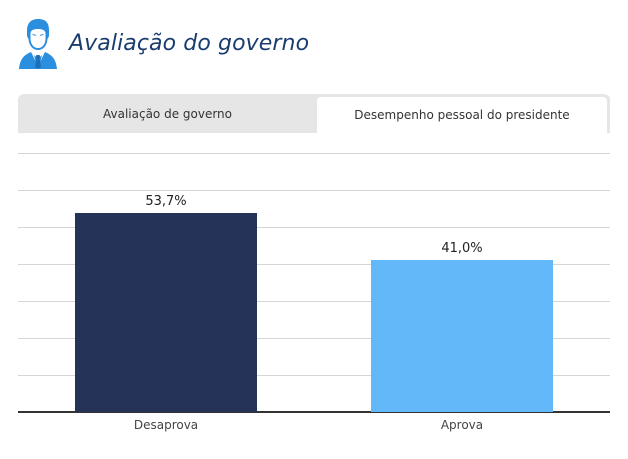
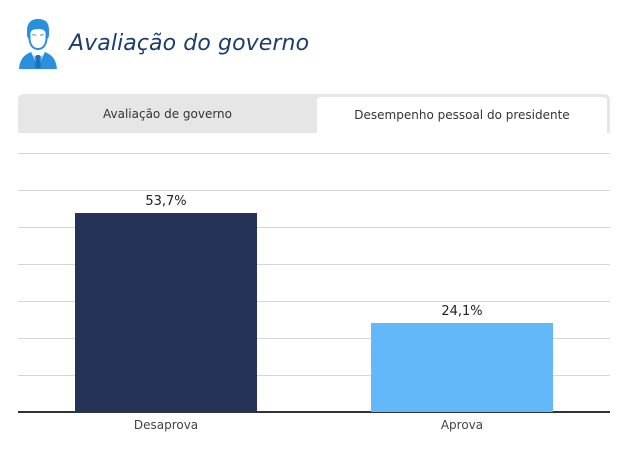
Aprova: 41,0% -> 24,1%
